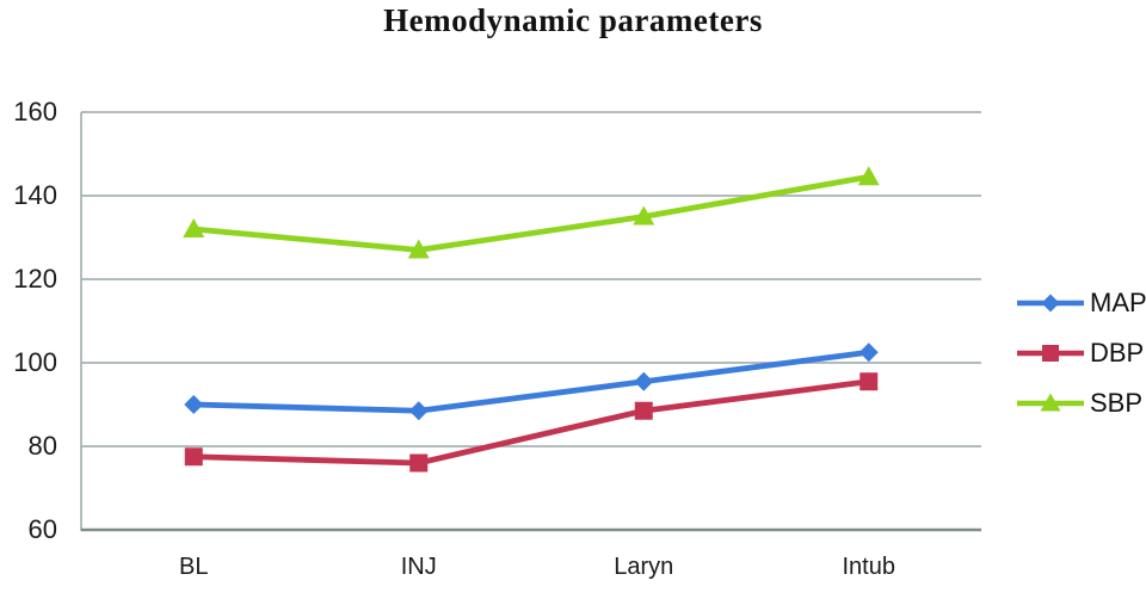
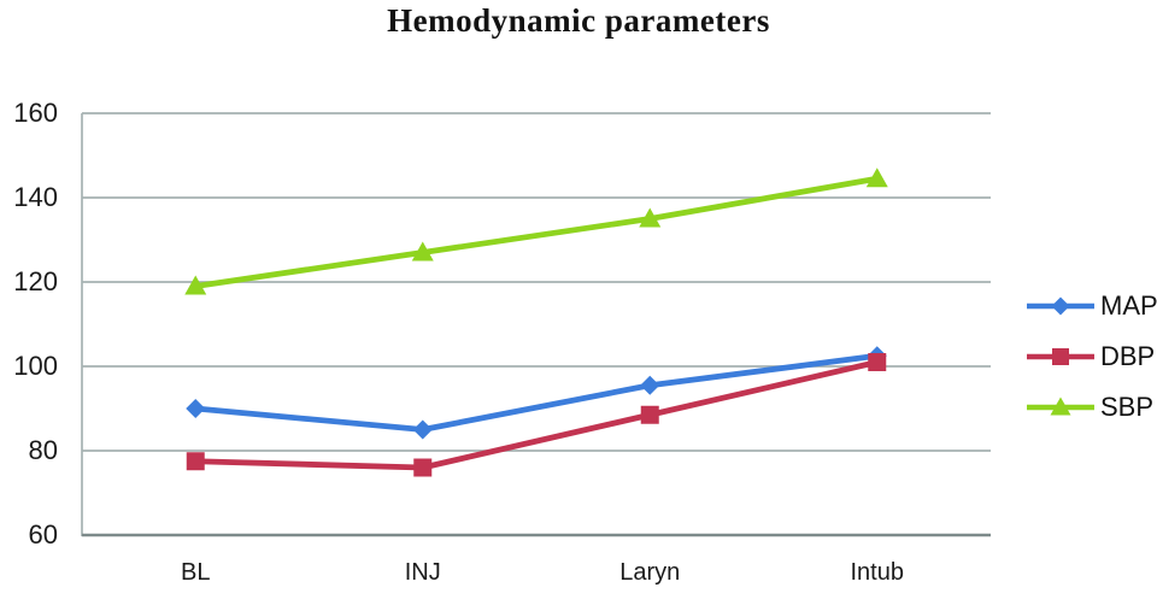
SBP/BL: 132 -> 119
MAP/INJ: 88 -> 85
DBP/Intub: 96 -> 101
